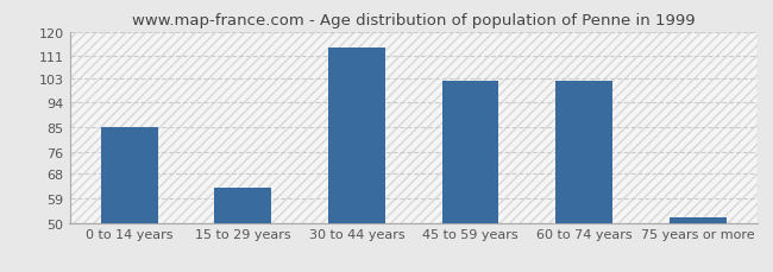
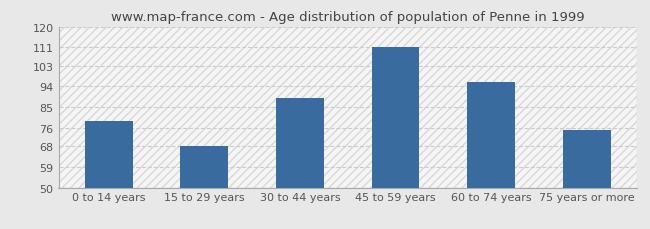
0 to 14 years: 85 -> 79
15 to 29 years: 63 -> 68
30 to 44 years: 114 -> 89
45 to 59 years: 102 -> 111
60 to 74 years: 102 -> 96
75 years or more: 52 -> 75
